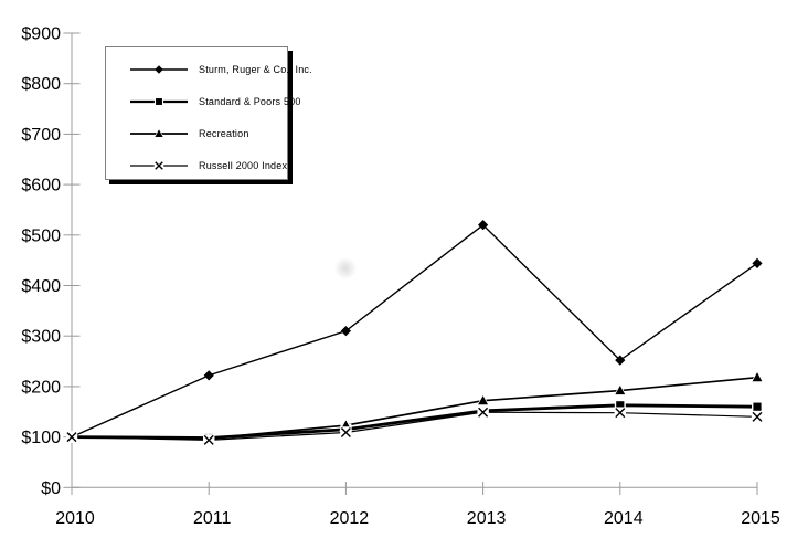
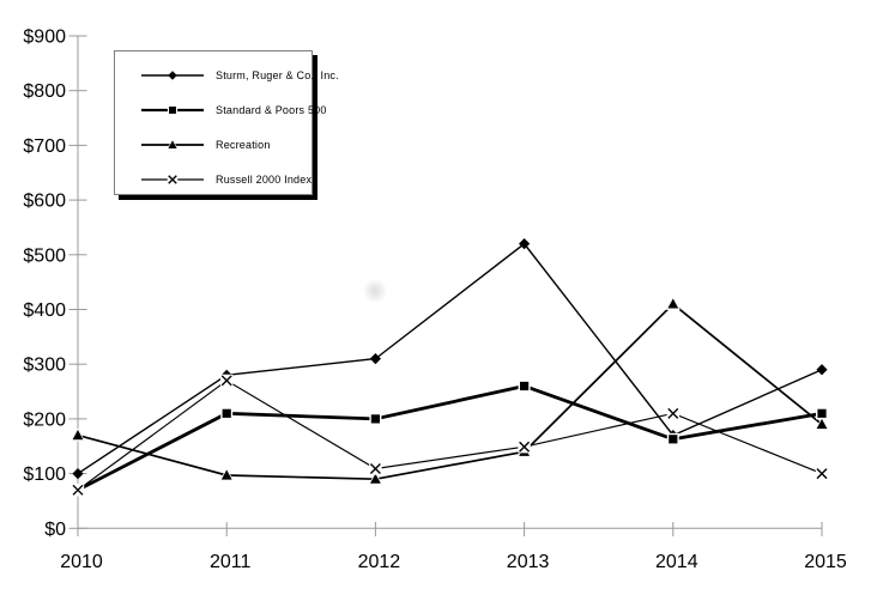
Standard & Poors 500/2010: $100 -> $70
Recreation/2010: $100 -> $170
Russell 2000 Index/2010: $100 -> $70
Sturm, Ruger & Co., Inc./2011: $220 -> $280
Standard & Poors 500/2011: $100 -> $210
Russell 2000 Index/2011: $90 -> $270
Standard & Poors 500/2012: $120 -> $200
Recreation/2012: $120 -> $90
Standard & Poors 500/2013: $150 -> $260
Recreation/2013: $170 -> $140
Sturm, Ruger & Co., Inc./2014: $250 -> $170
Recreation/2014: $190 -> $410
Russell 2000 Index/2014: $150 -> $210
Sturm, Ruger & Co., Inc./2015: $440 -> $290
Standard & Poors 500/2015: $160 -> $210
Recreation/2015: $220 -> $190
Russell 2000 Index/2015: $140 -> $100
